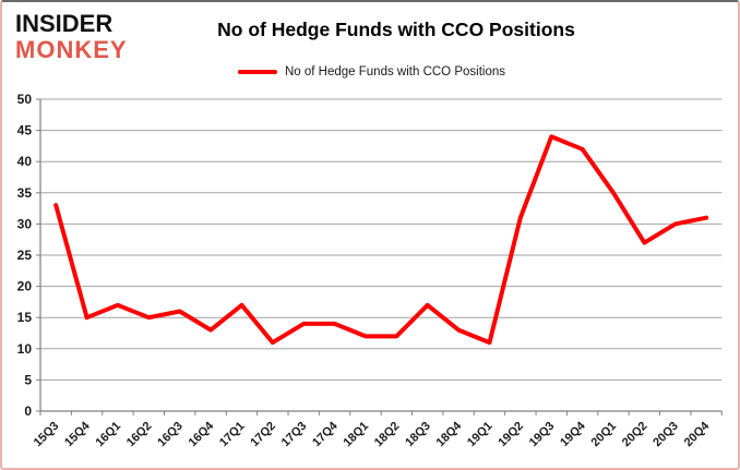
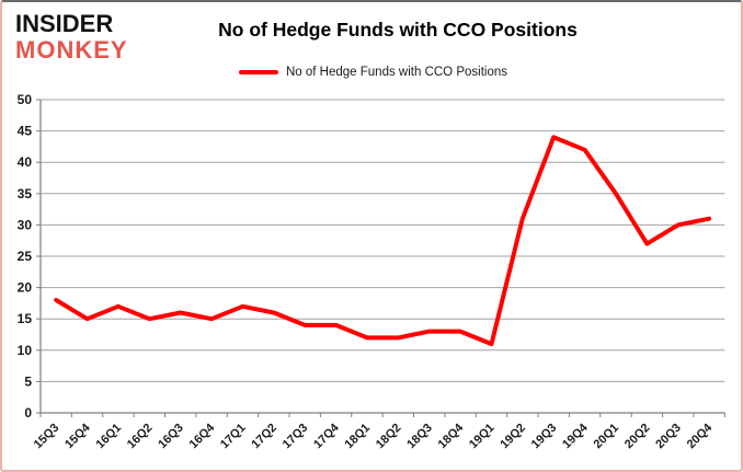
15Q3: 33 -> 18
16Q4: 13 -> 15
17Q2: 11 -> 16
18Q3: 17 -> 13
